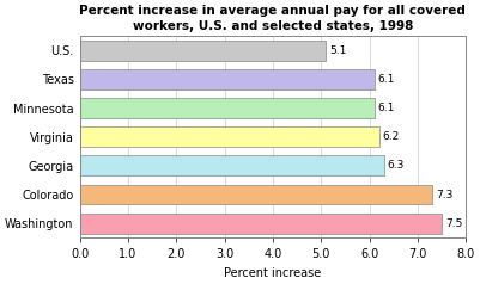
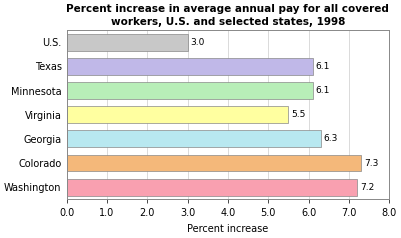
U.S.: 5.1 -> 3.0
Virginia: 6.2 -> 5.5
Washington: 7.5 -> 7.2
